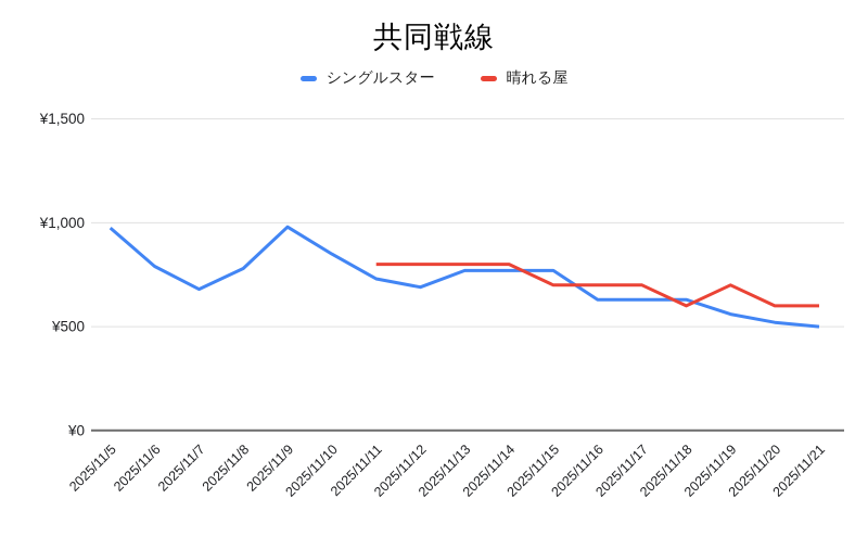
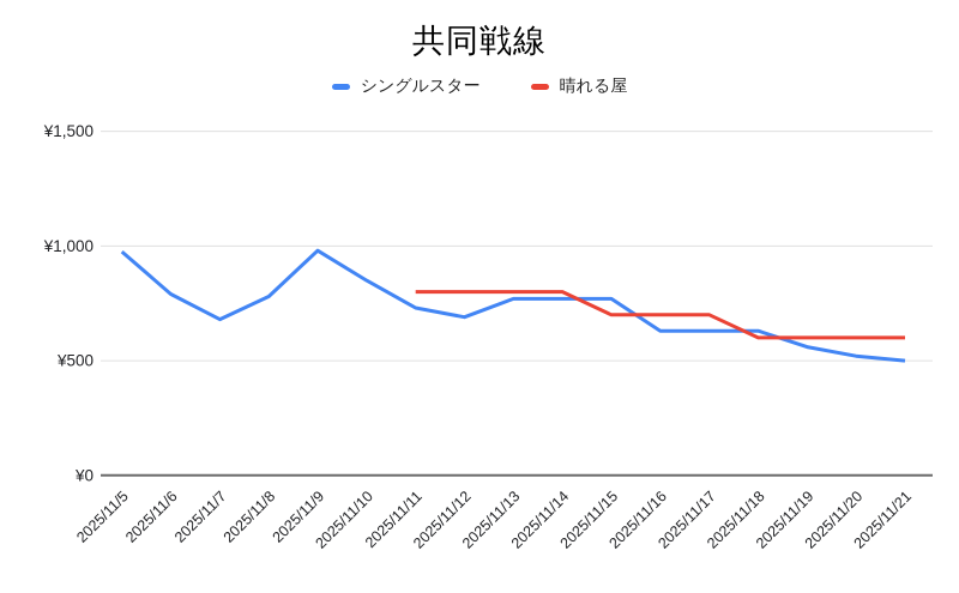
晴れる屋/2025/11/19: ¥700 -> ¥600
